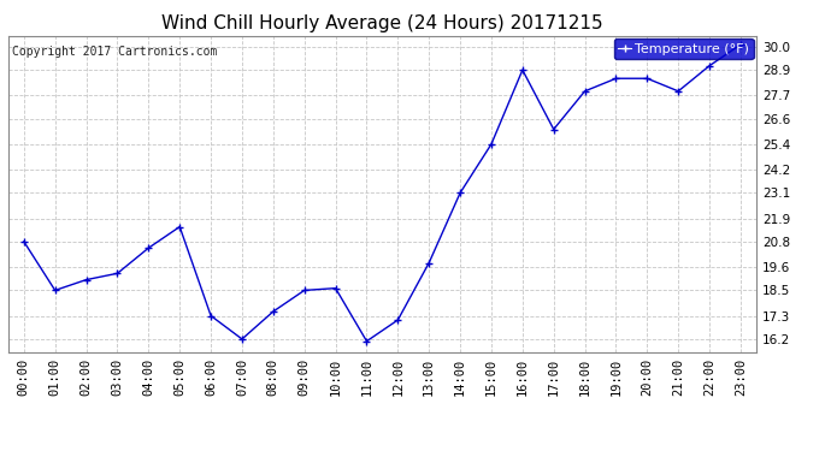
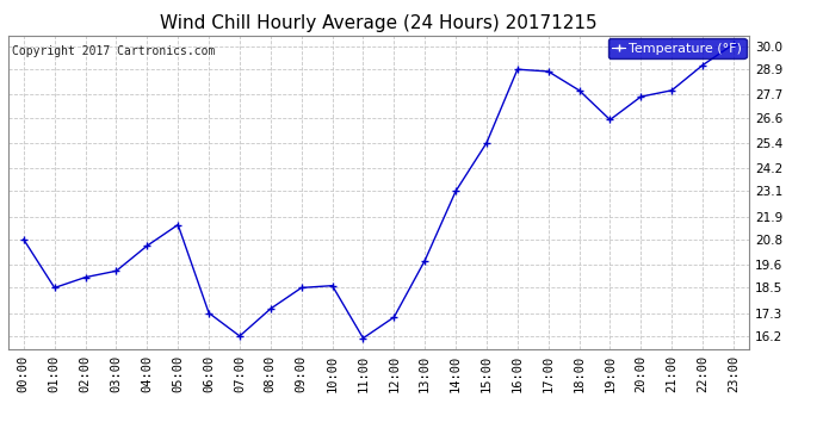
17:00: 26.1 -> 28.8
19:00: 28.5 -> 26.5
20:00: 28.5 -> 27.6
